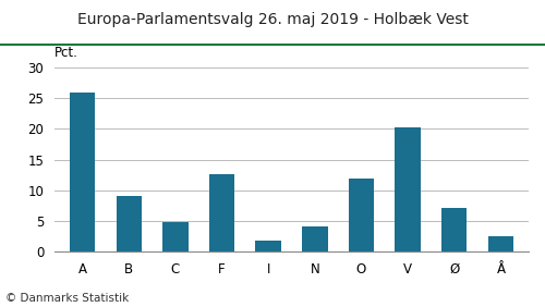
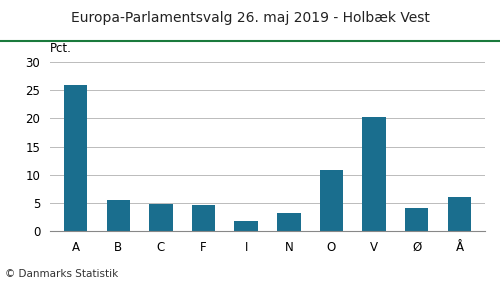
B: 9.0 -> 5.6
F: 12.7 -> 4.6
N: 4.2 -> 3.2
O: 11.9 -> 10.8
Ø: 7.1 -> 4.2
Å: 2.6 -> 6.0
